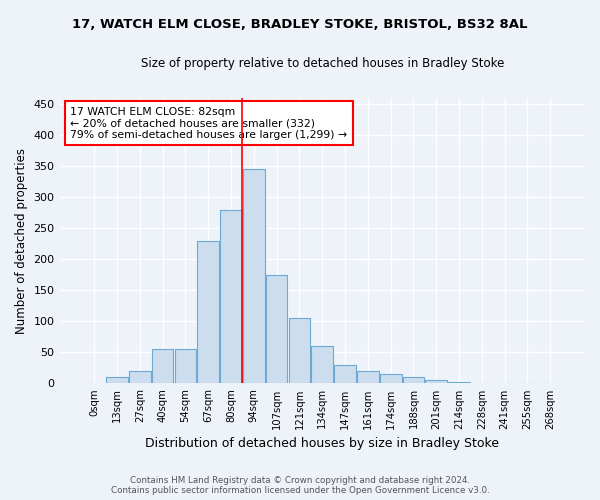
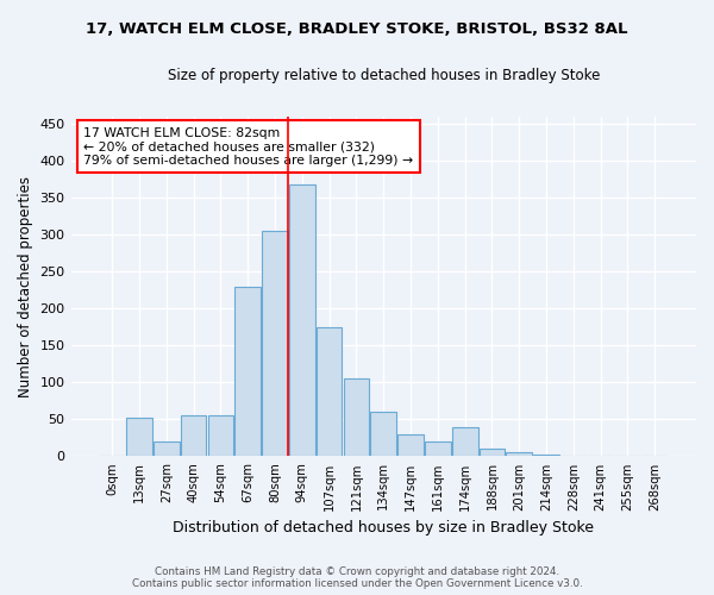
13sqm: 10 -> 52
80sqm: 280 -> 306
94sqm: 345 -> 368
174sqm: 15 -> 40
